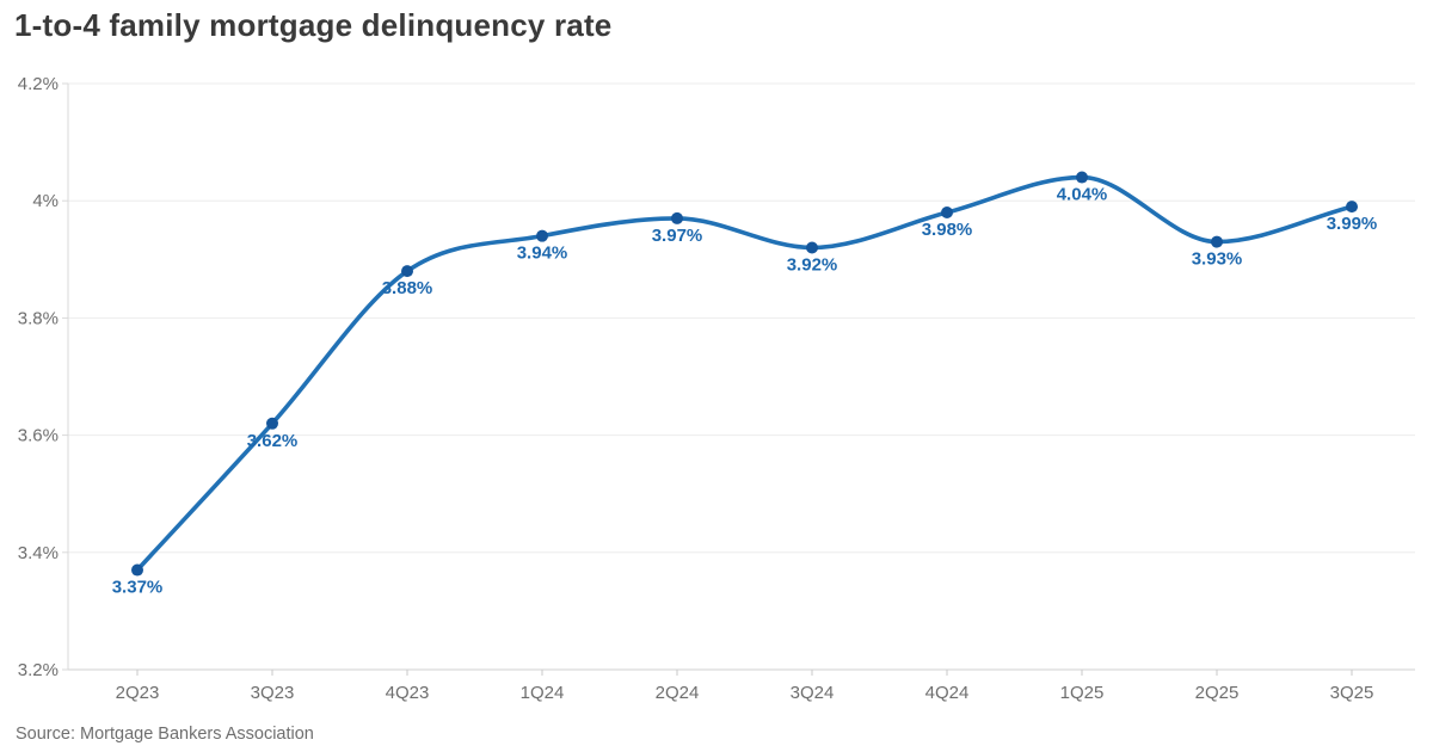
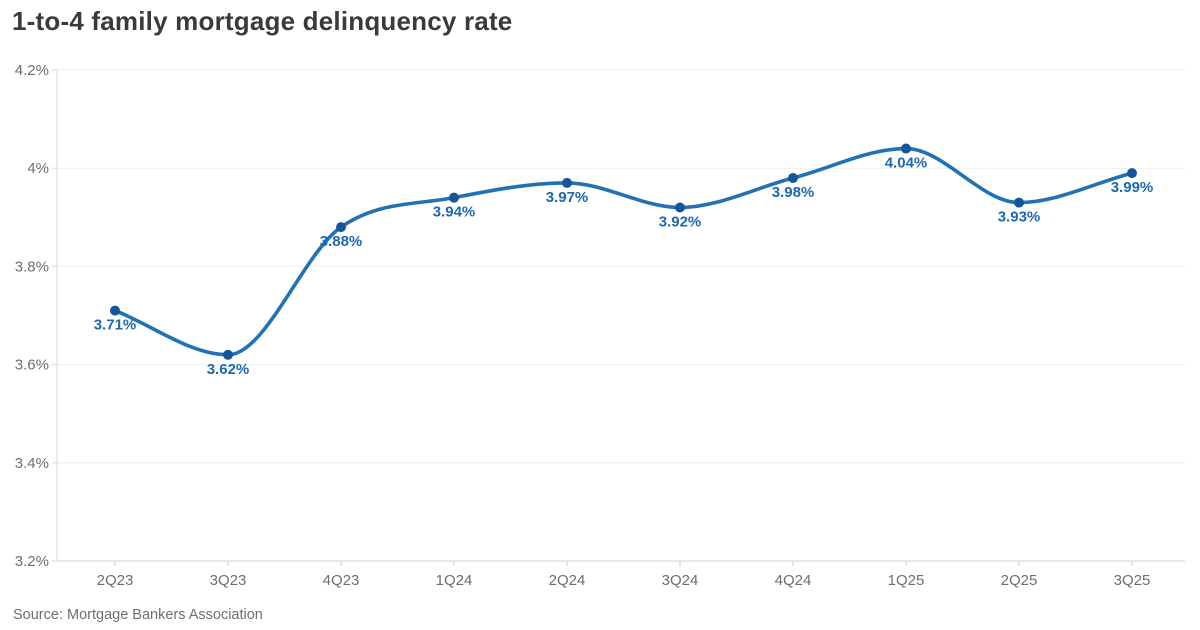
2Q23: 3.37% -> 3.71%
